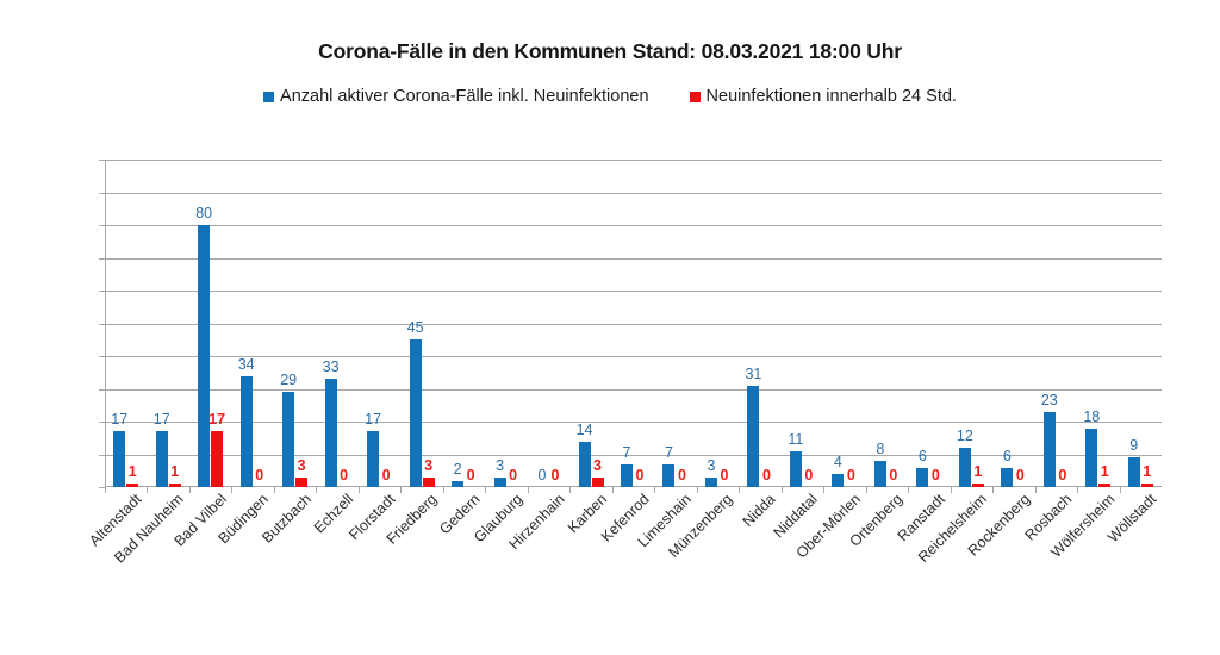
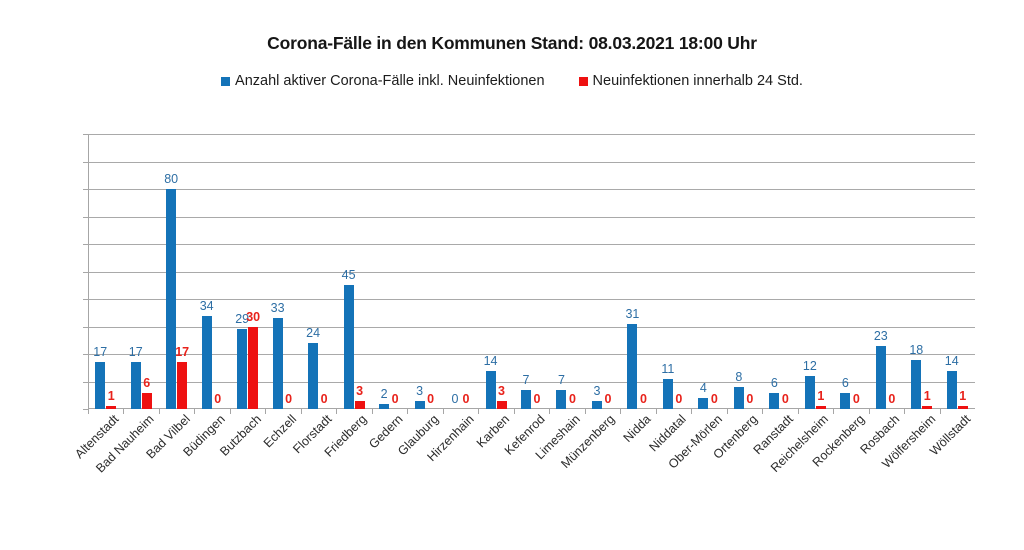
Neuinfektionen innerhalb 24 Std./Bad Nauheim: 1 -> 6
Neuinfektionen innerhalb 24 Std./Butzbach: 3 -> 30
Anzahl aktiver Corona-Fälle inkl. Neuinfektionen/Florstadt: 17 -> 24
Anzahl aktiver Corona-Fälle inkl. Neuinfektionen/Wöllstadt: 9 -> 14
